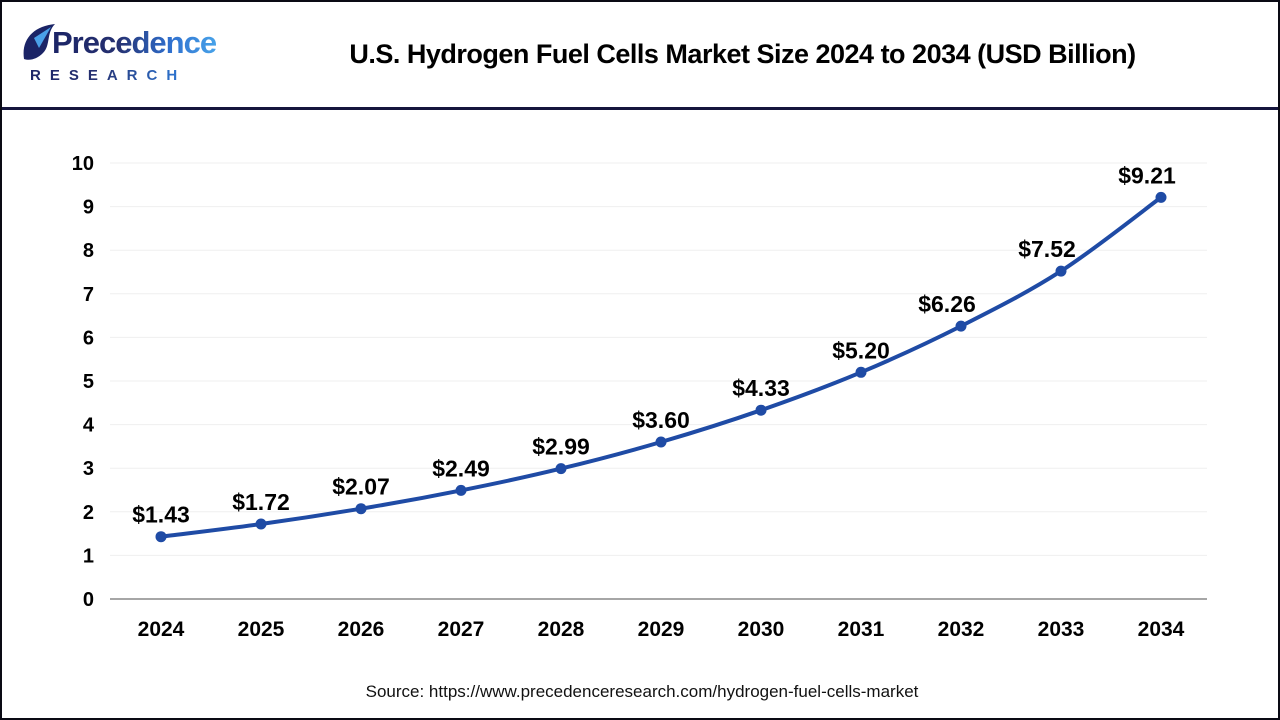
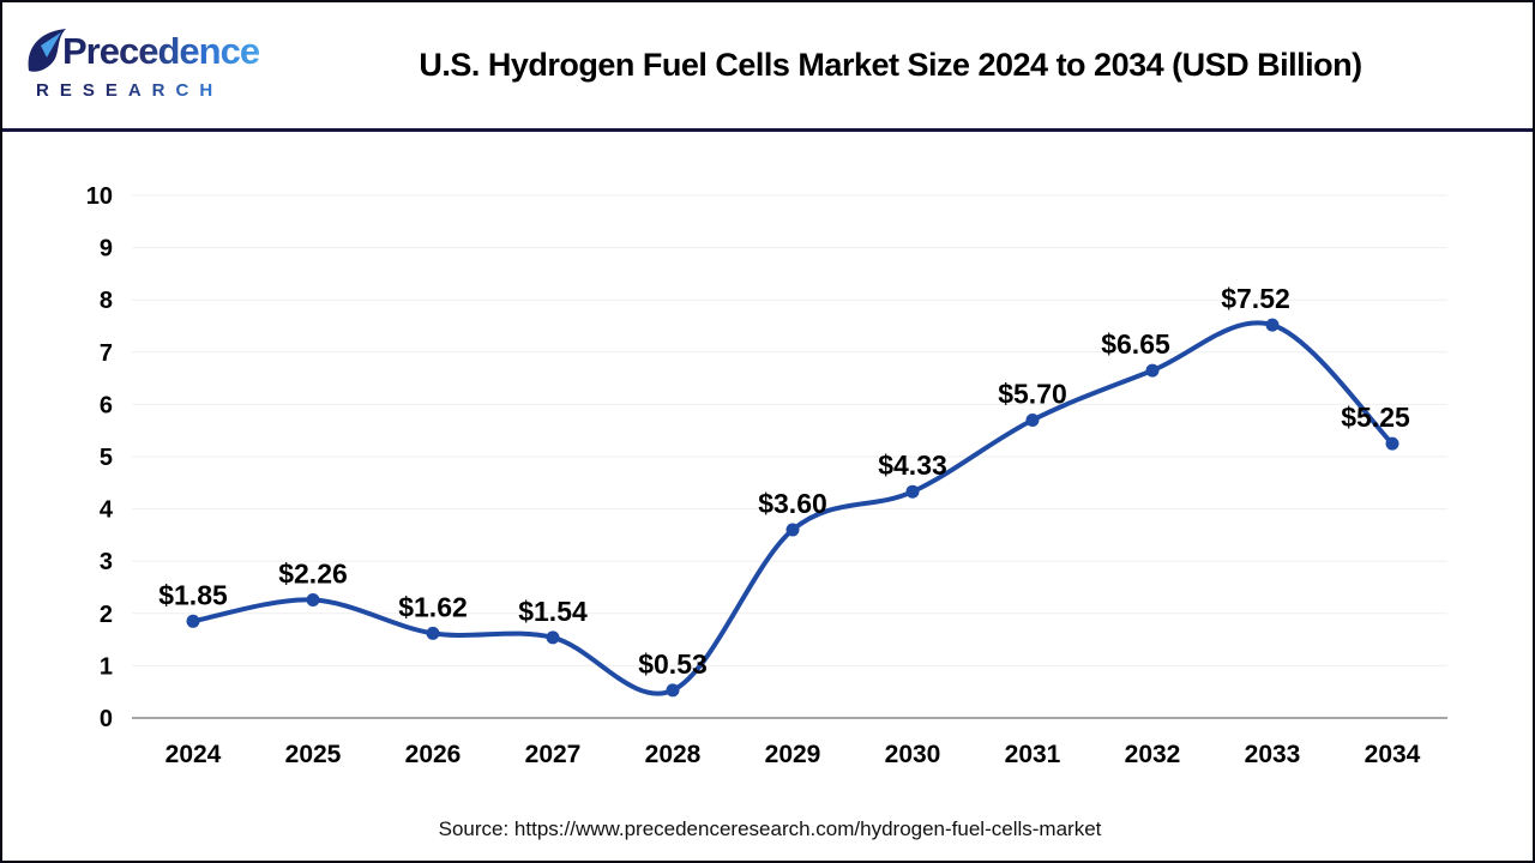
2024: $1.43 -> $1.85
2025: $1.72 -> $2.26
2026: $2.07 -> $1.62
2027: $2.49 -> $1.54
2028: $2.99 -> $0.53
2031: $5.20 -> $5.70
2032: $6.26 -> $6.65
2034: $9.21 -> $5.25
